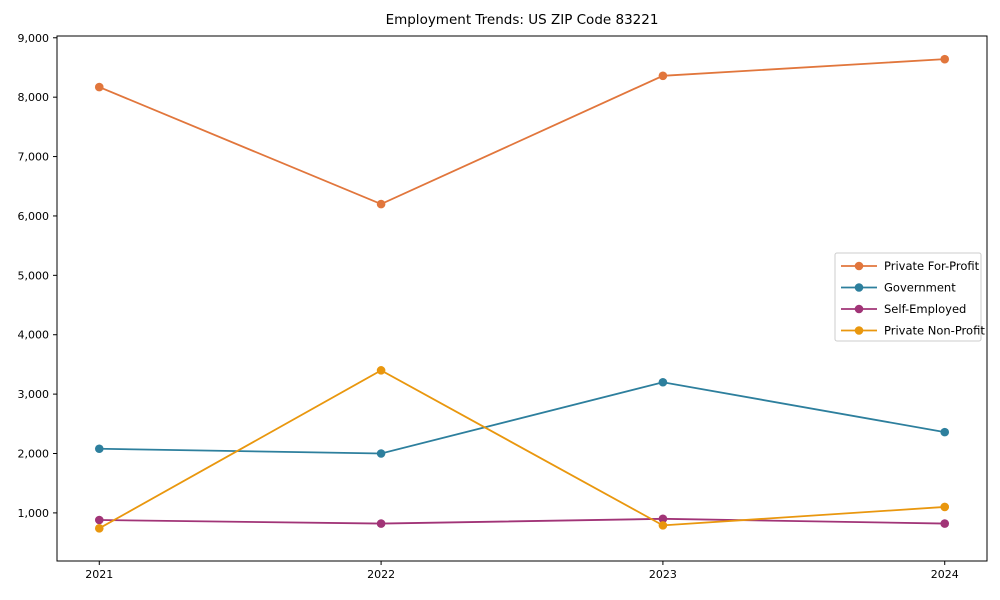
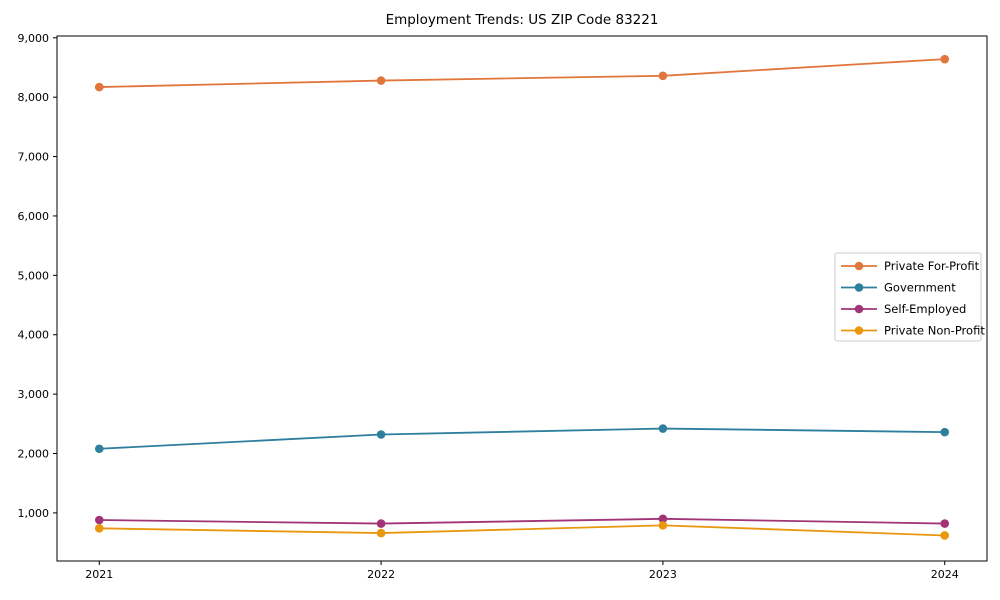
Private For-Profit/2022: 6200 -> 8300
Government/2022: 2000 -> 2300
Private Non-Profit/2022: 3400 -> 700
Government/2023: 3200 -> 2400
Private Non-Profit/2024: 1100 -> 600
